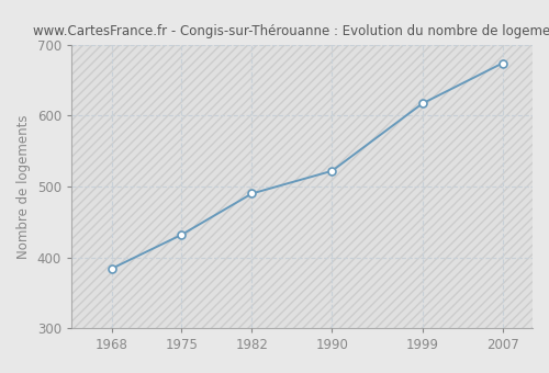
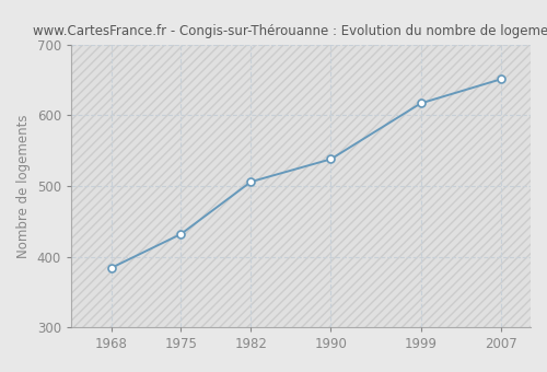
1982: 490 -> 506
1990: 522 -> 538
2007: 674 -> 651
